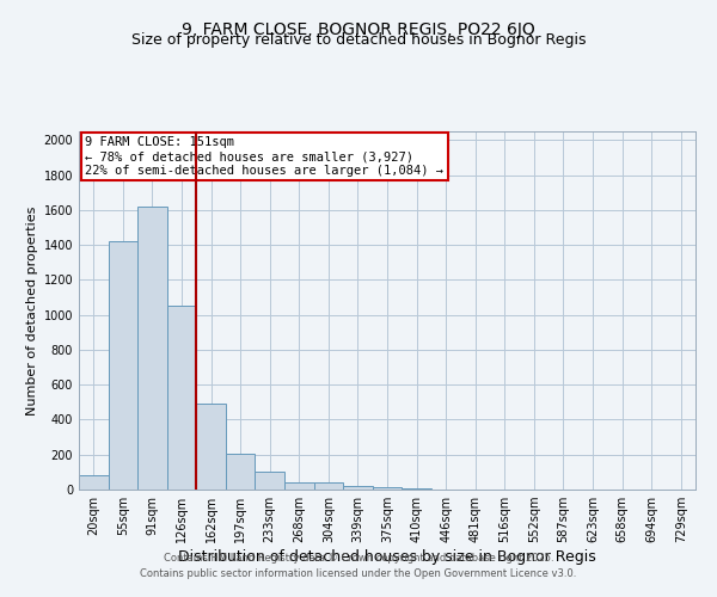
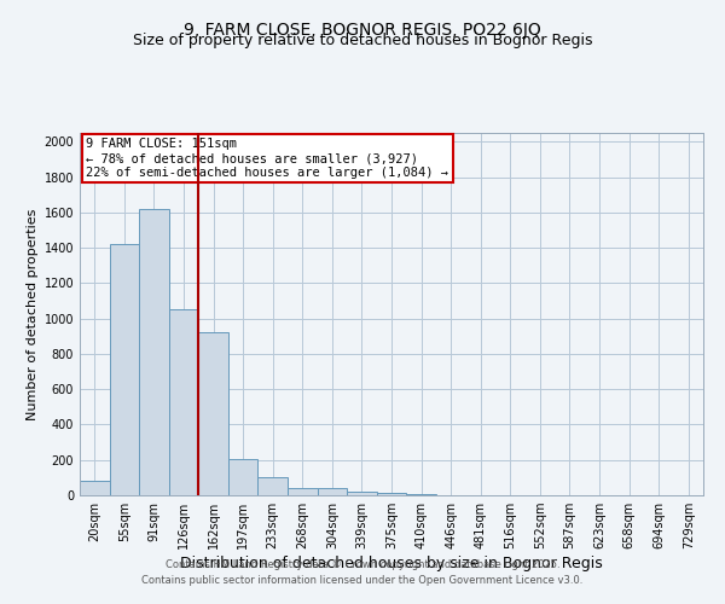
162sqm: 490 -> 920
